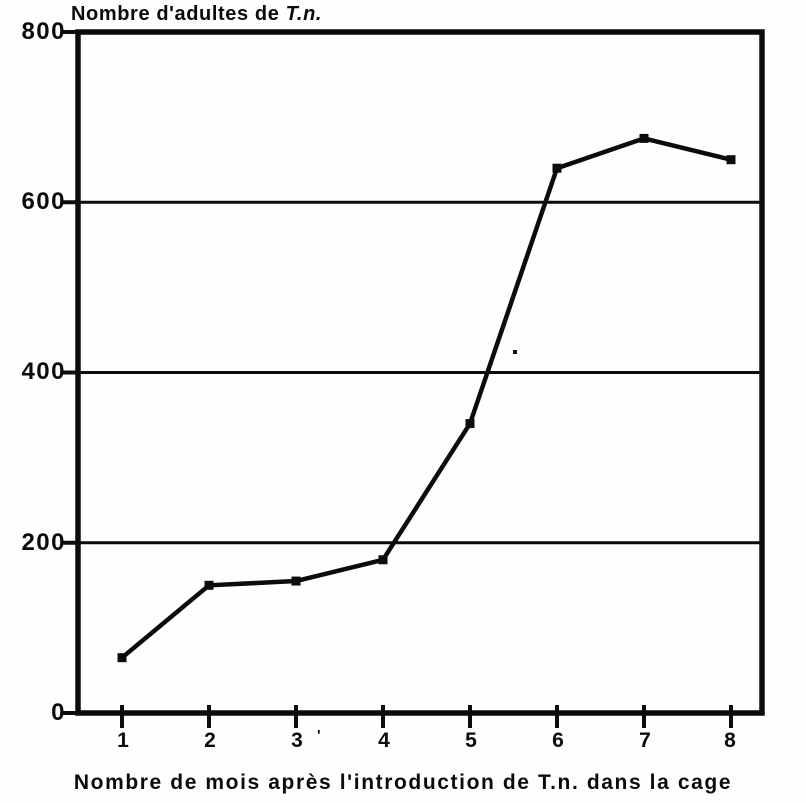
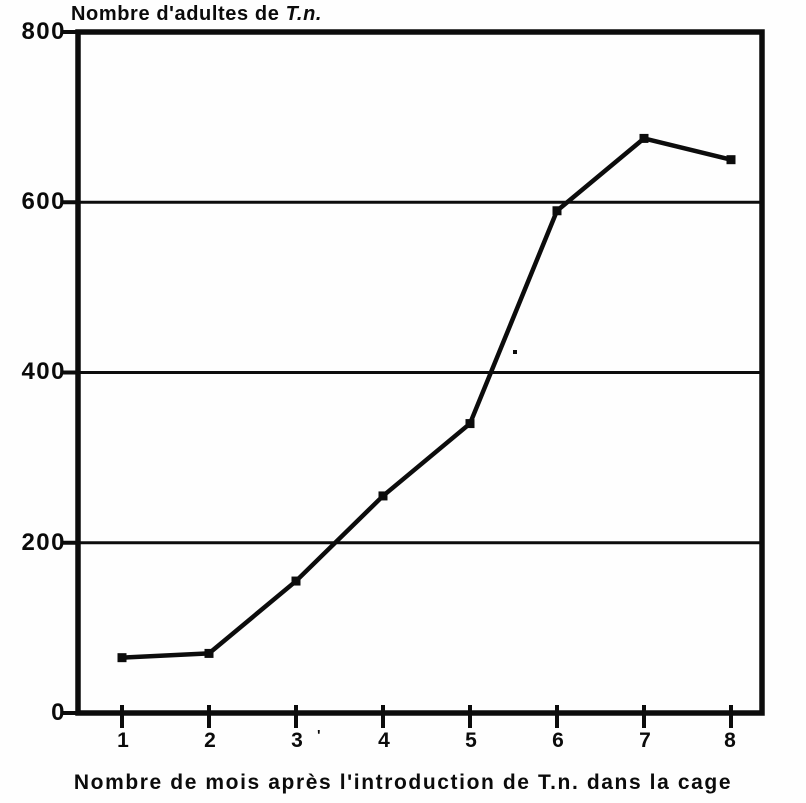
2: 150 -> 70
4: 180 -> 260
6: 640 -> 590
